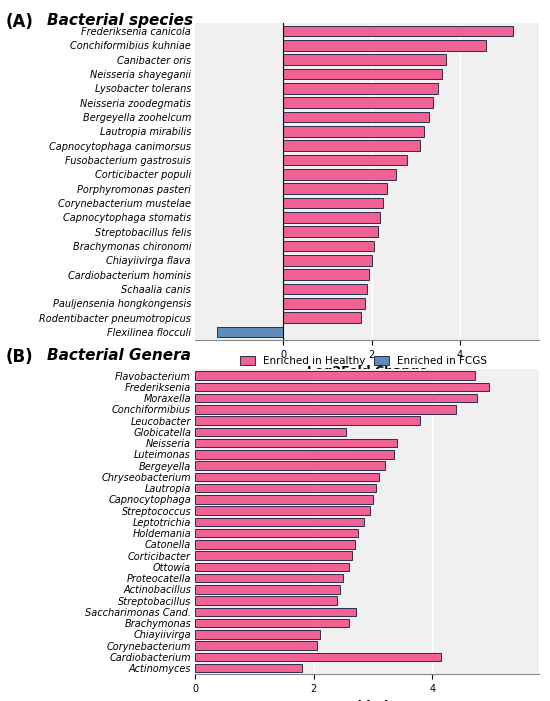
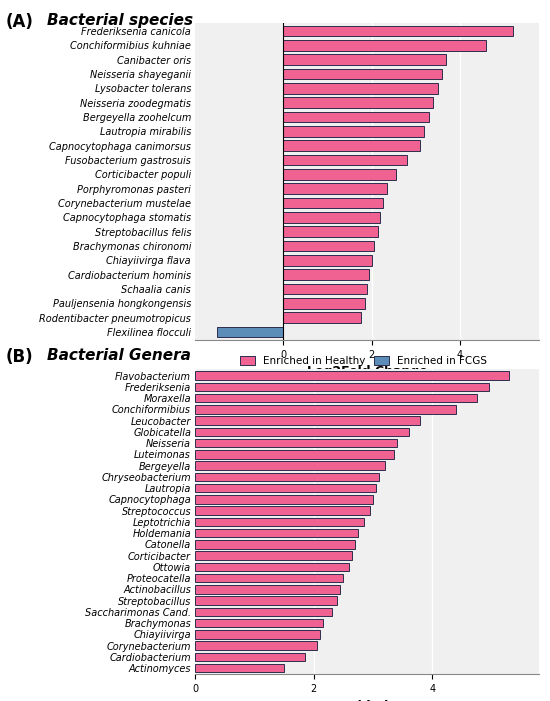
Flavobacterium: 4.72 -> 5.30
Globicatella: 2.54 -> 3.60
Saccharimonas Cand.: 2.72 -> 2.30
Brachymonas: 2.60 -> 2.15
Cardiobacterium: 4.14 -> 1.85
Actinomyces: 1.80 -> 1.50
